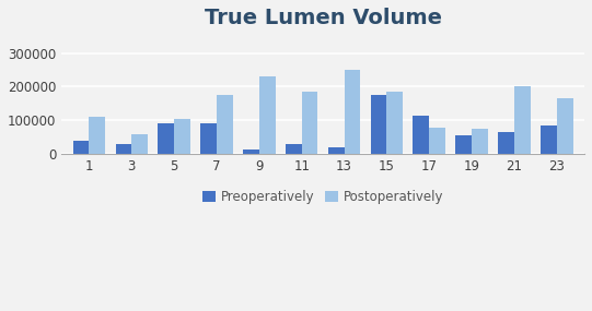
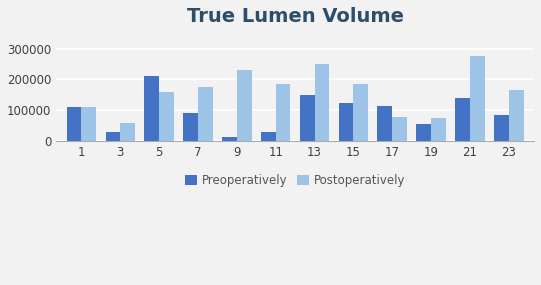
Preoperatively/1: 40000 -> 110000
Preoperatively/5: 90000 -> 210000
Postoperatively/5: 105000 -> 160000
Preoperatively/13: 20000 -> 150000
Preoperatively/15: 175000 -> 125000
Preoperatively/21: 65000 -> 140000
Postoperatively/21: 200000 -> 275000
